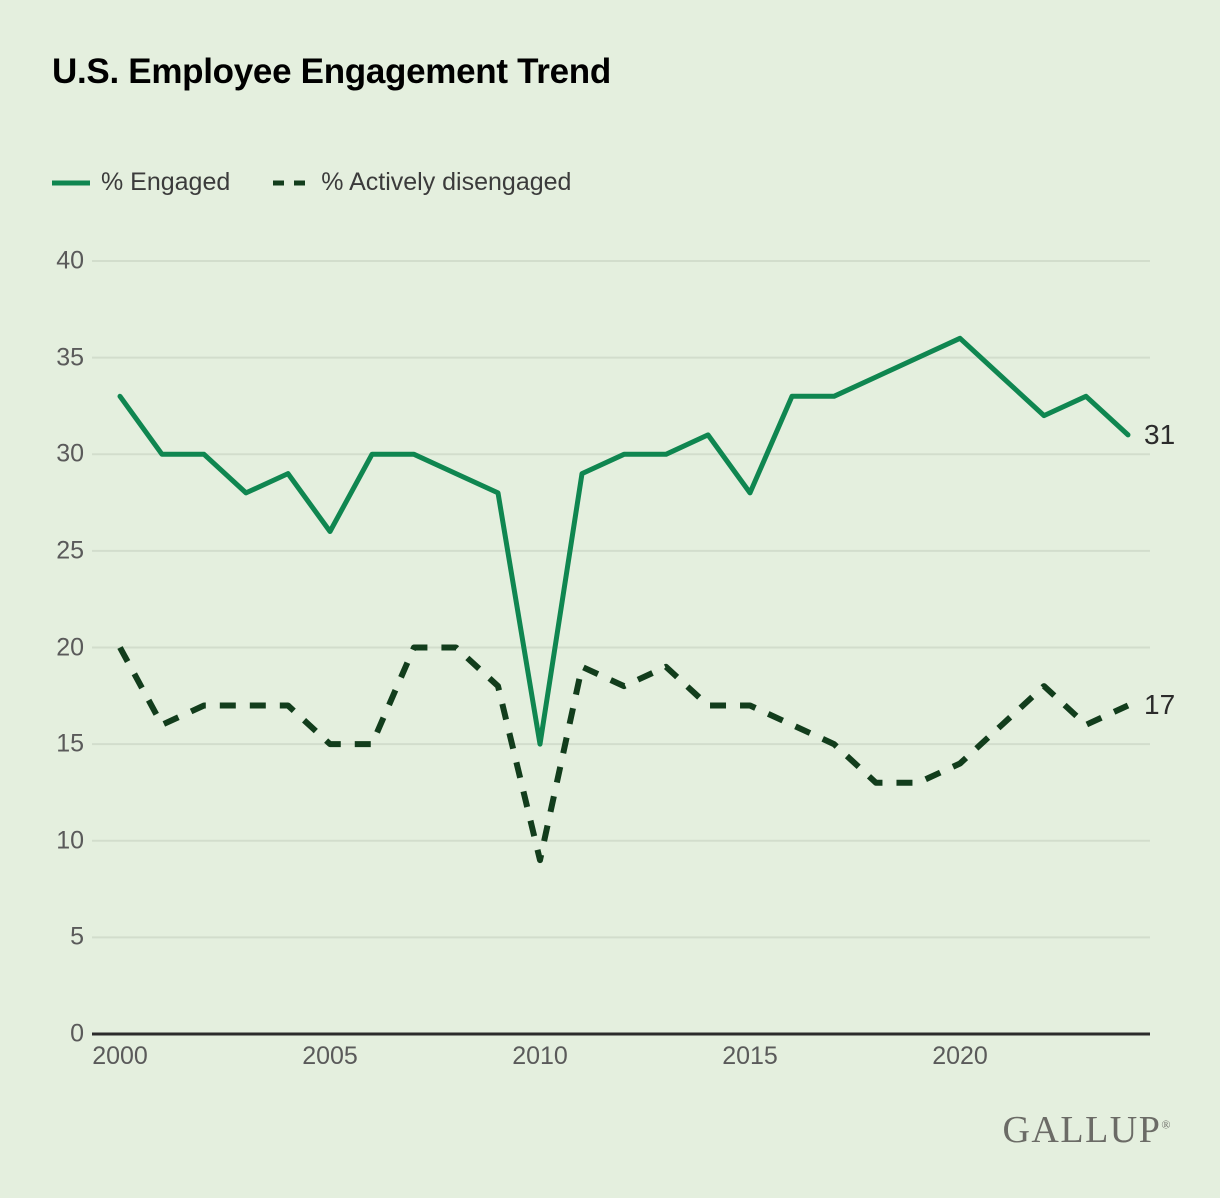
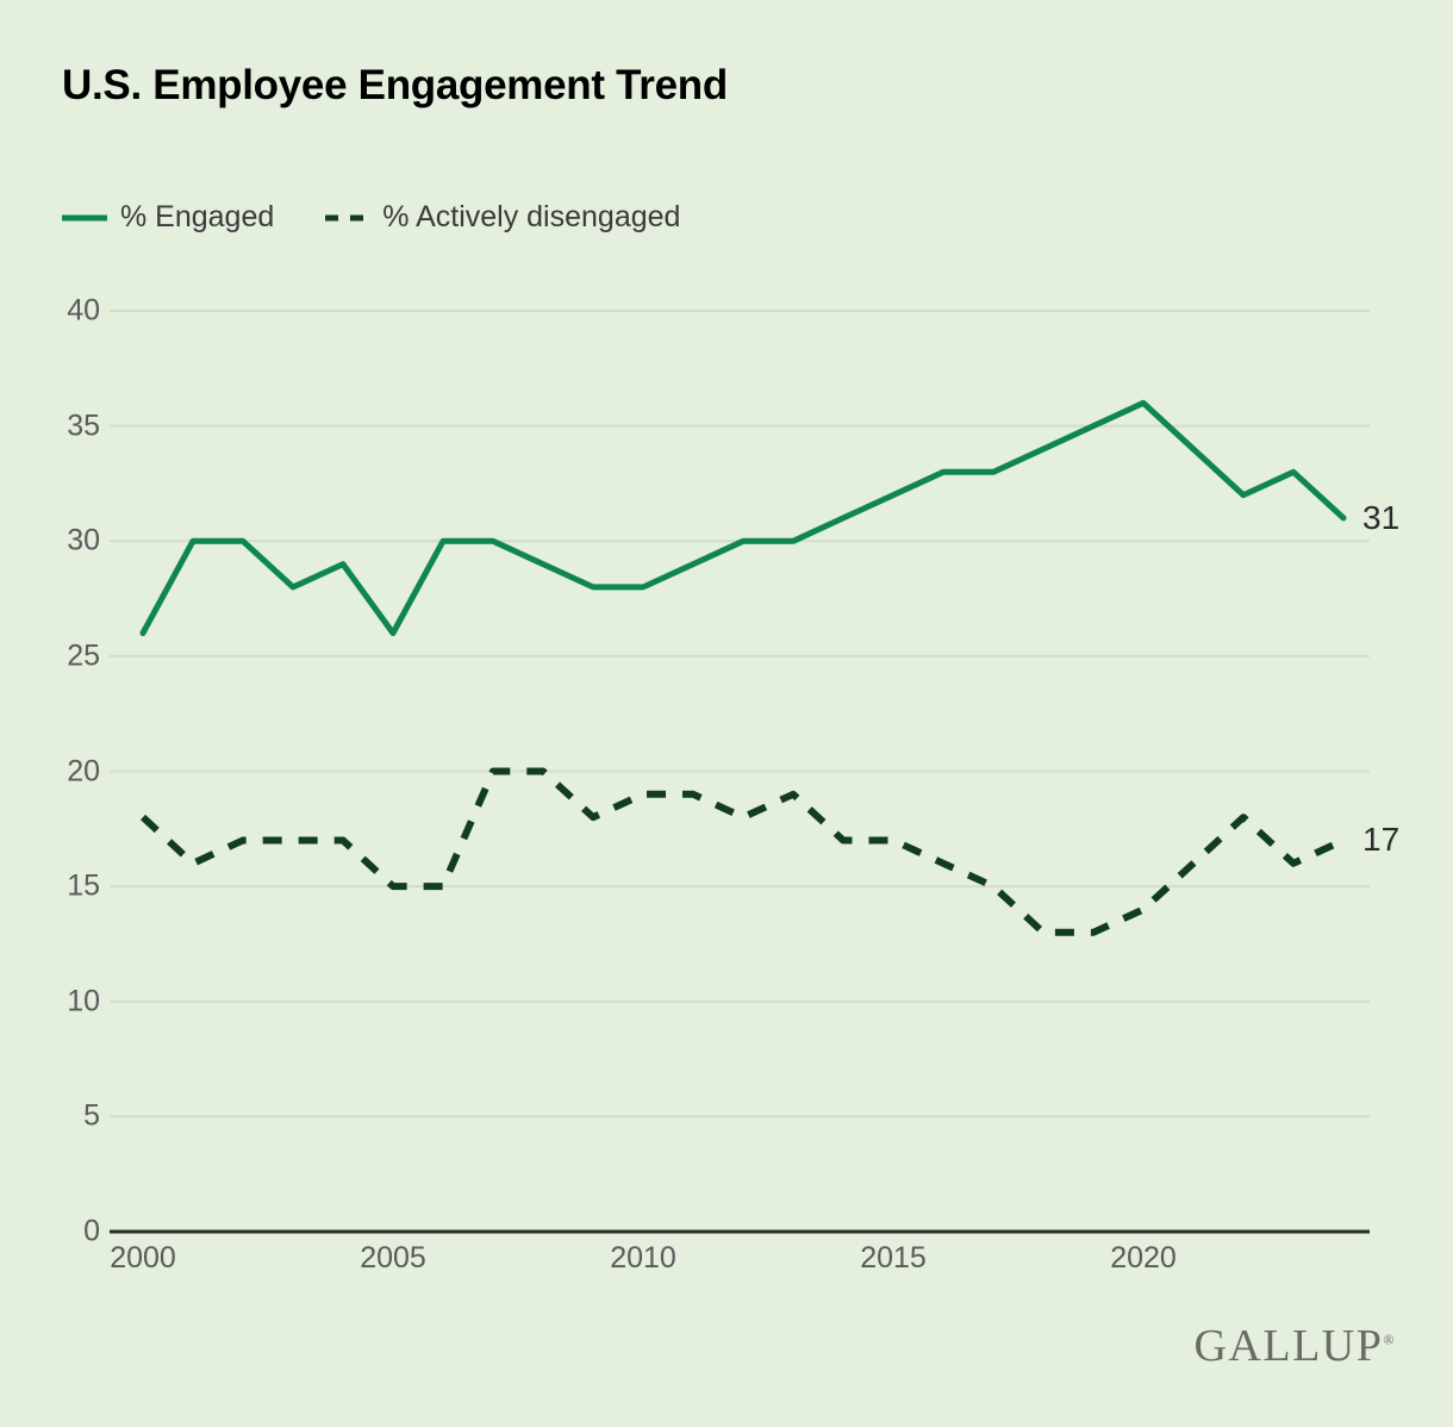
% Engaged/2000: 33 -> 26
% Actively disengaged/2000: 20 -> 18
% Engaged/2010: 15 -> 28
% Actively disengaged/2010: 9 -> 19
% Engaged/2015: 28 -> 32
